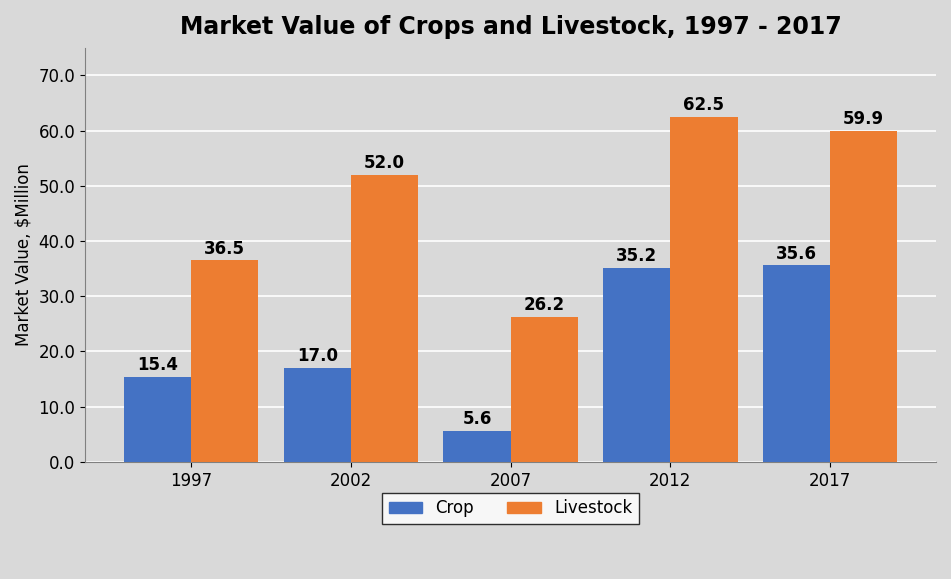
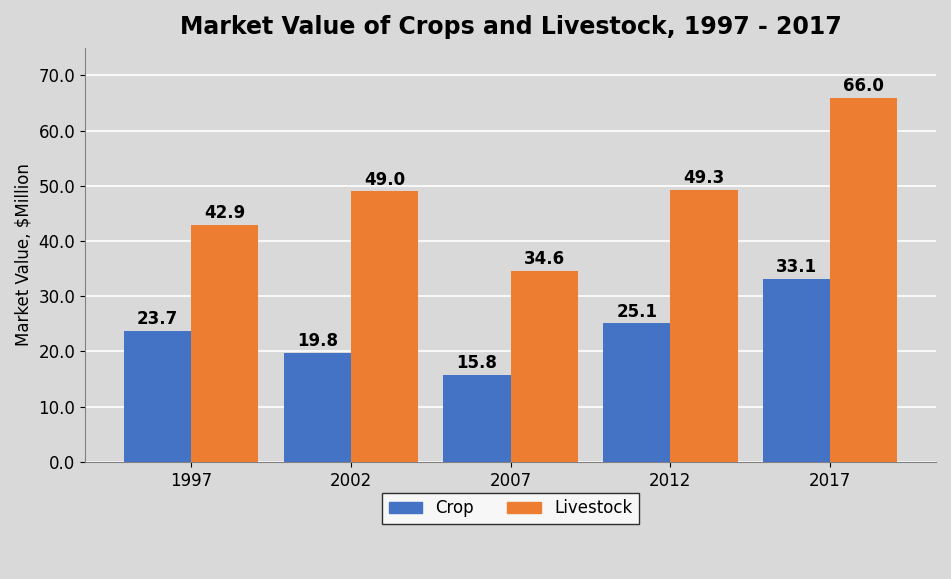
Crop/1997: 15.4 -> 23.7
Livestock/1997: 36.5 -> 42.9
Crop/2002: 17.0 -> 19.8
Livestock/2002: 52.0 -> 49.0
Crop/2007: 5.6 -> 15.8
Livestock/2007: 26.2 -> 34.6
Crop/2012: 35.2 -> 25.1
Livestock/2012: 62.5 -> 49.3
Crop/2017: 35.6 -> 33.1
Livestock/2017: 59.9 -> 66.0
